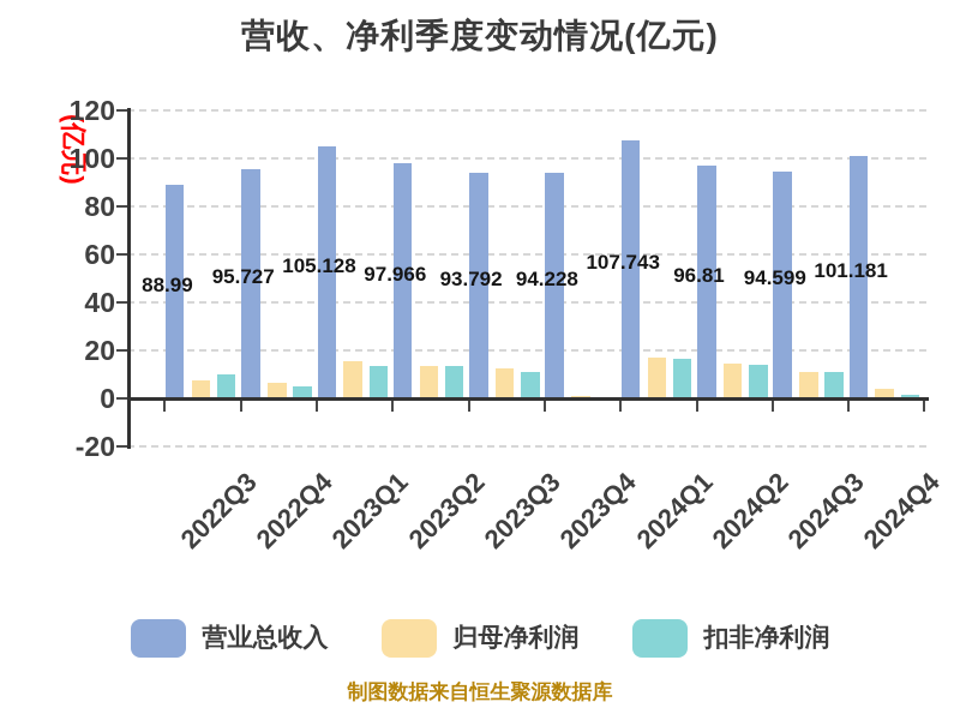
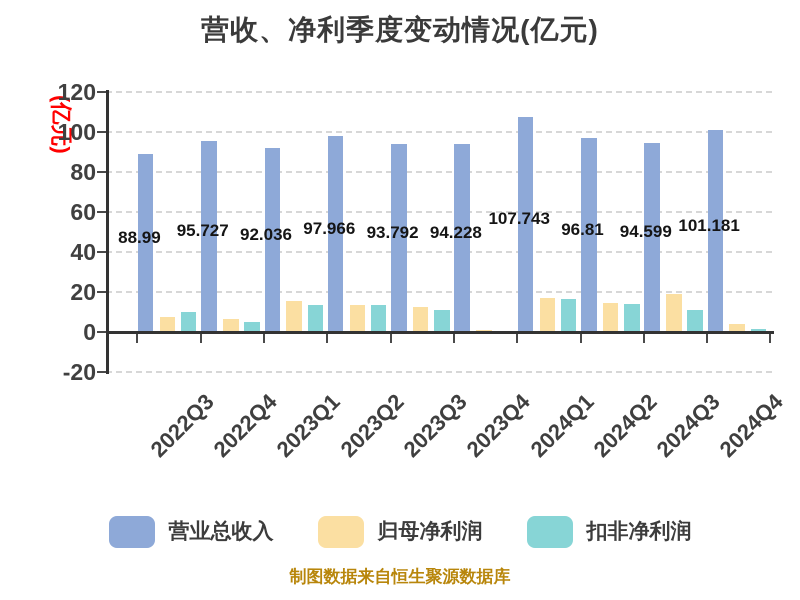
营业总收入/2023Q1: 105.128 -> 92.036
归母净利润/2024Q3: 11 -> 19
